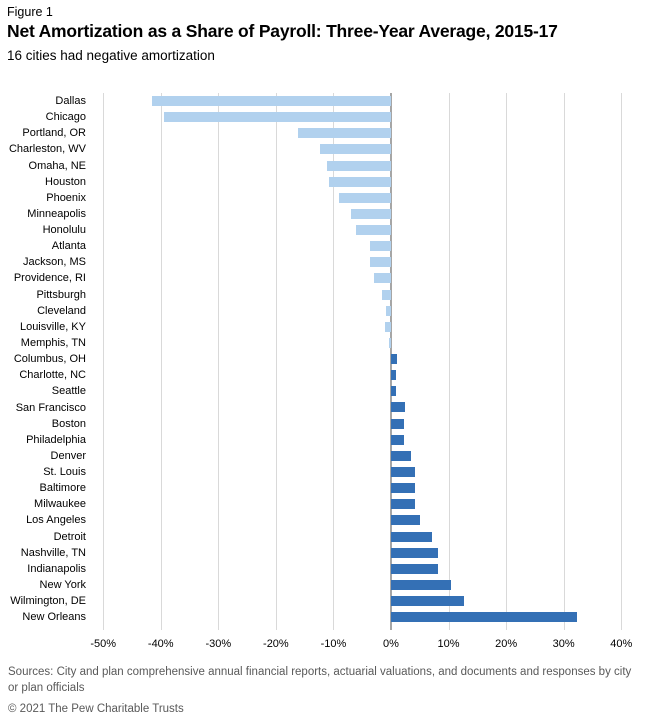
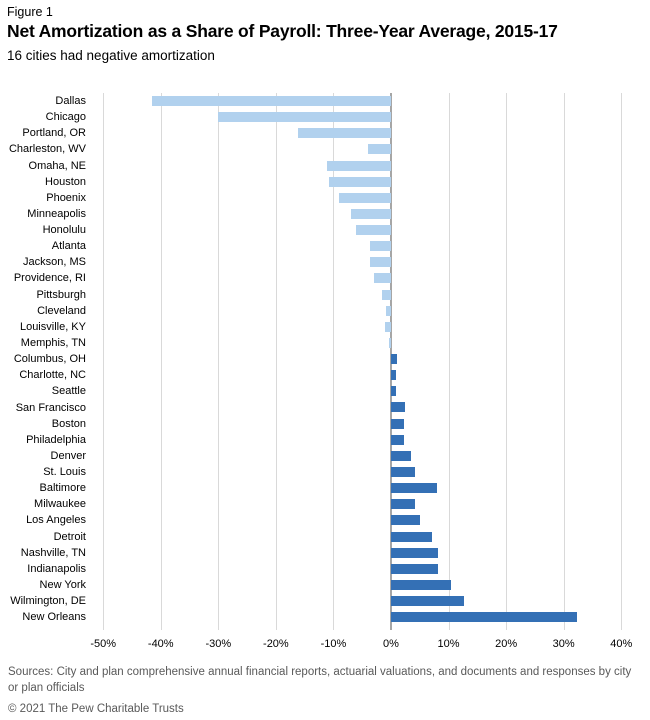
Chicago: -39% -> -30%
Charleston, WV: -12% -> -4%
Baltimore: 4% -> 8%
